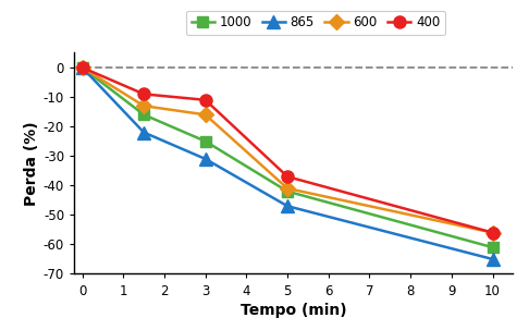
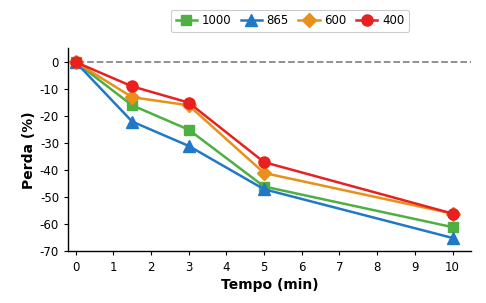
400/3: -11 -> -15
1000/5: -42 -> -46
